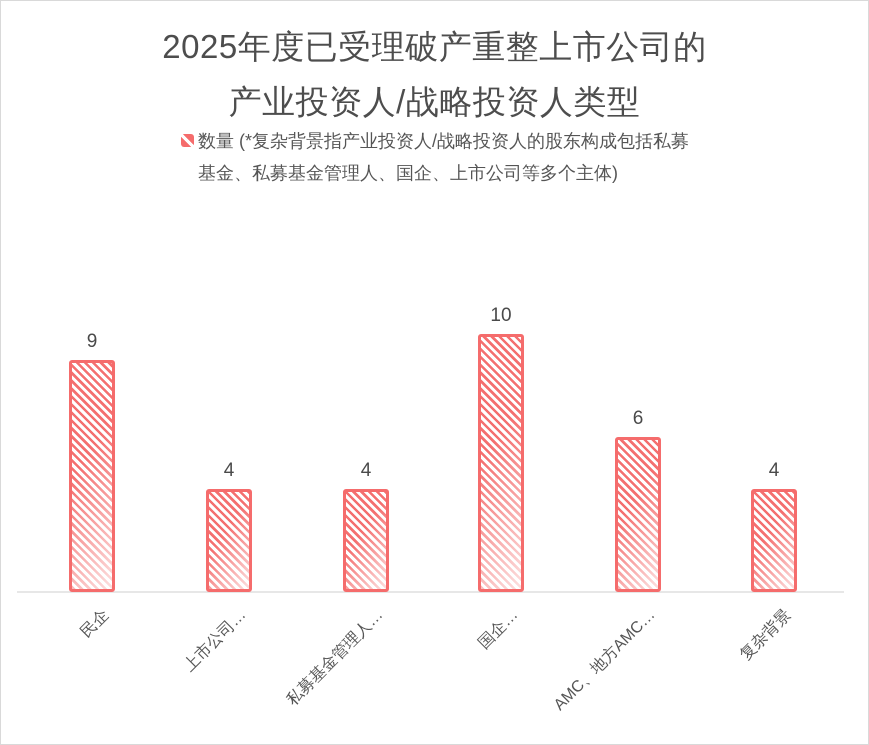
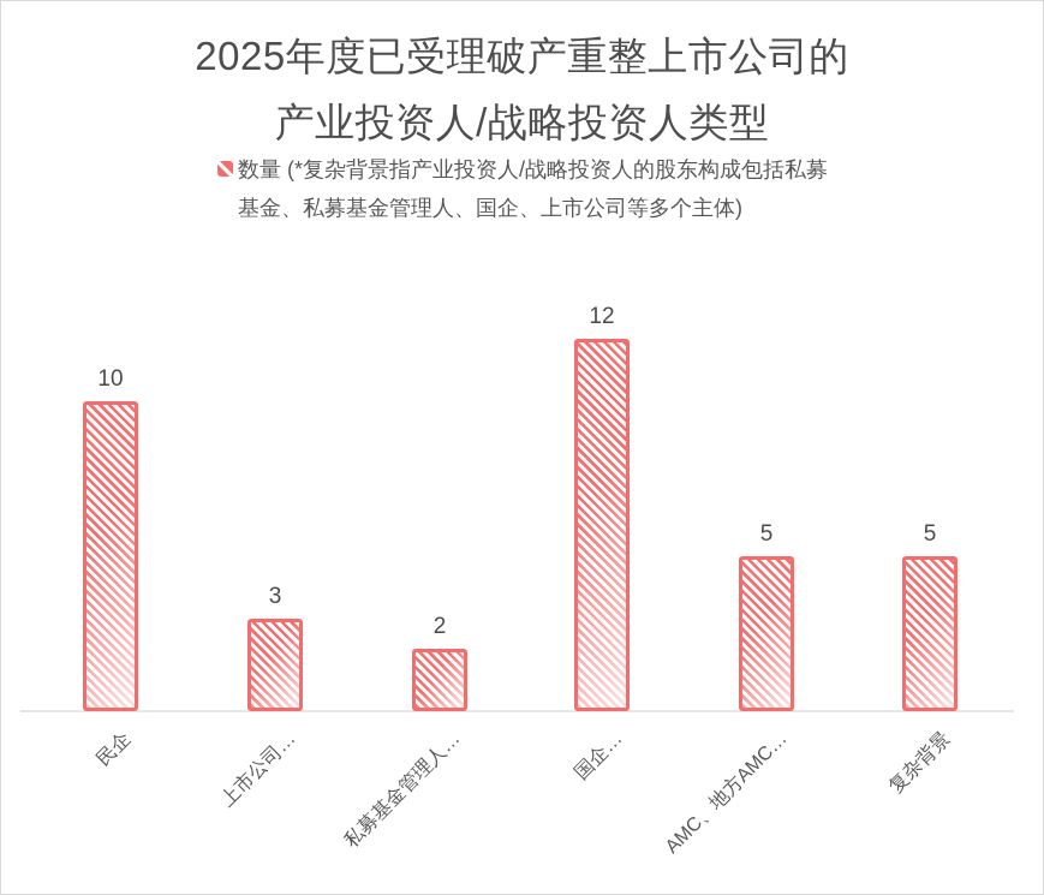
民企: 9 -> 10
上市公司…: 4 -> 3
私募基金管理人…: 4 -> 2
国企…: 10 -> 12
AMC、地方AMC…: 6 -> 5
复杂背景: 4 -> 5
